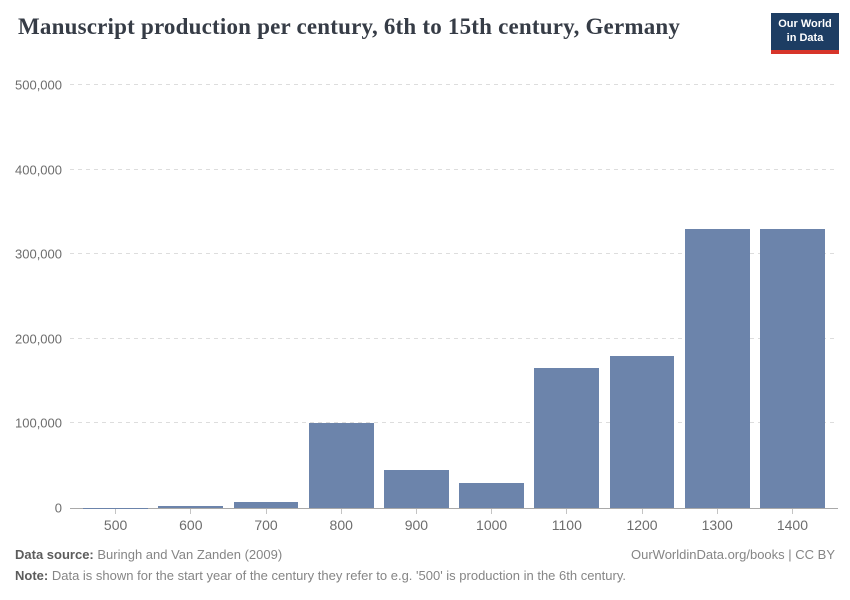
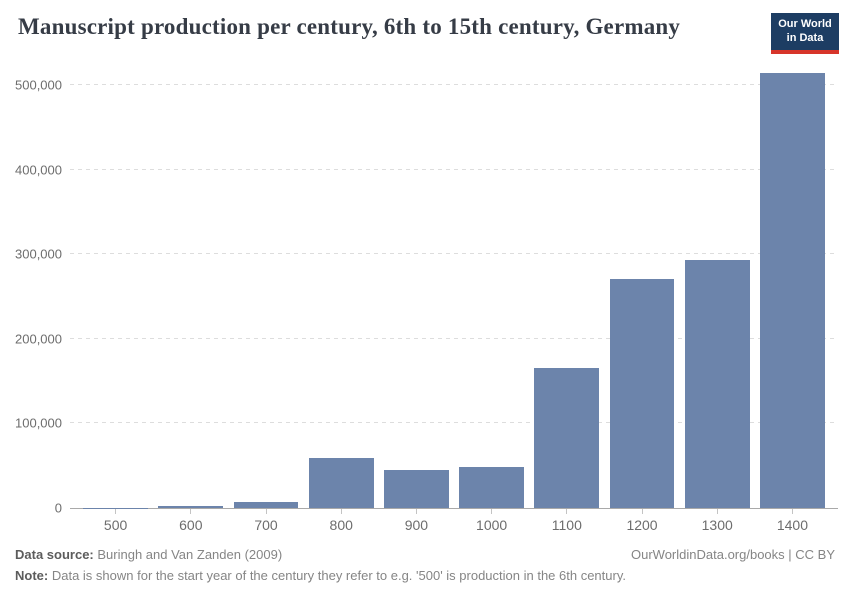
800: 100000 -> 60000
1000: 30000 -> 50000
1200: 180000 -> 270000
1300: 330000 -> 290000
1400: 330000 -> 510000
